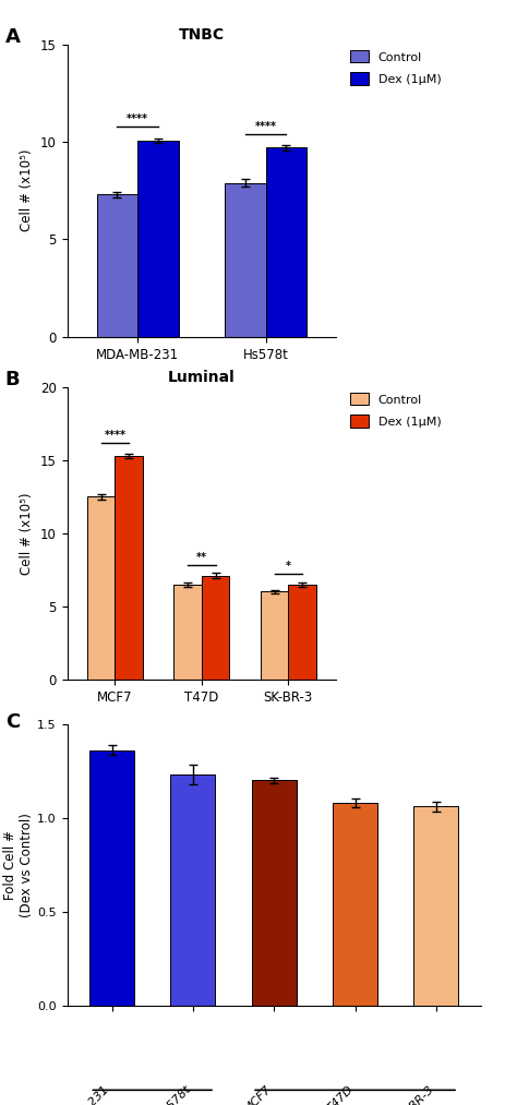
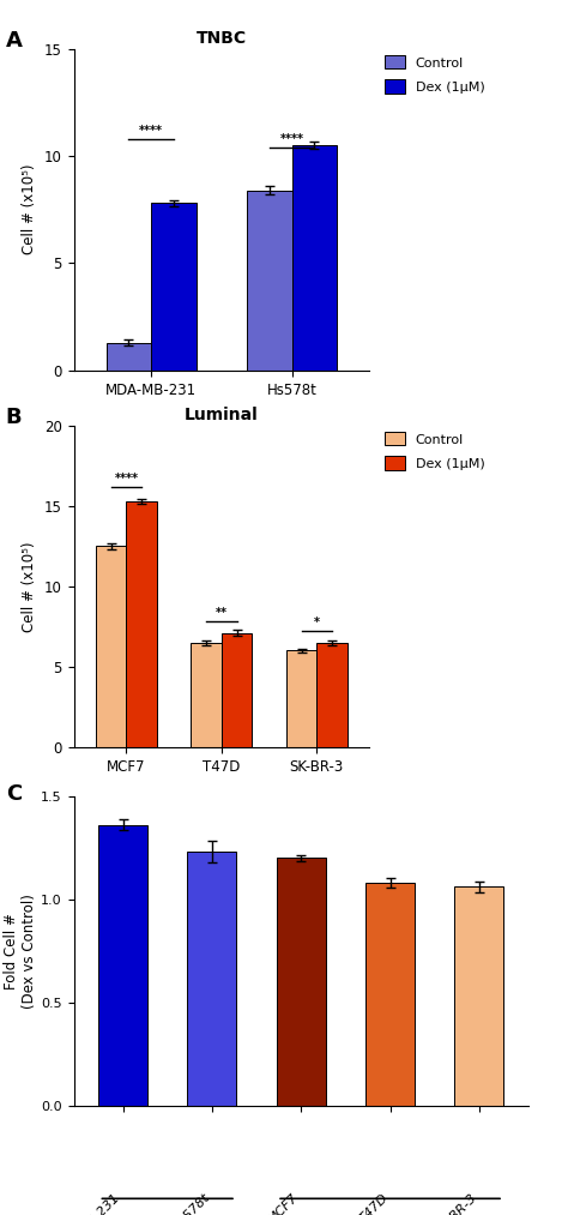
TNBC/Control/MDA-MB-231: 7.3 -> 1.3
TNBC/Dex (1μM)/MDA-MB-231: 10.1 -> 7.8
TNBC/Control/Hs578t: 7.9 -> 8.4
TNBC/Dex (1μM)/Hs578t: 9.7 -> 10.5
